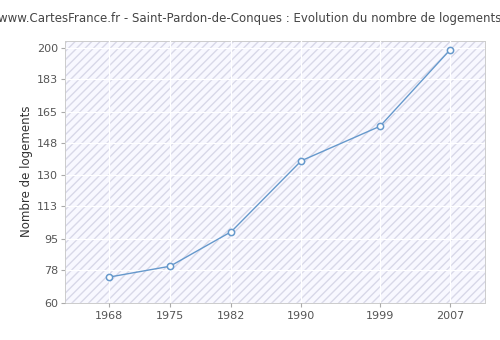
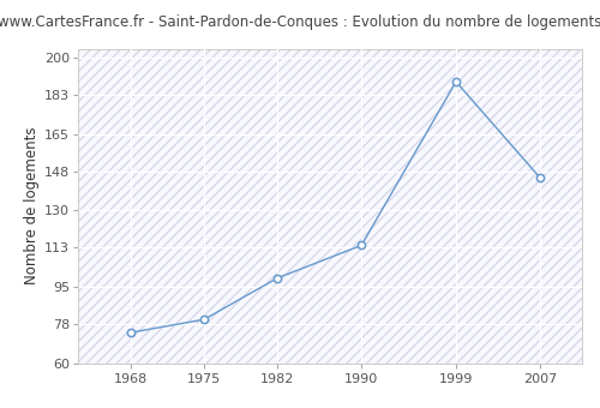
1990: 138 -> 114
1999: 157 -> 189
2007: 199 -> 145
